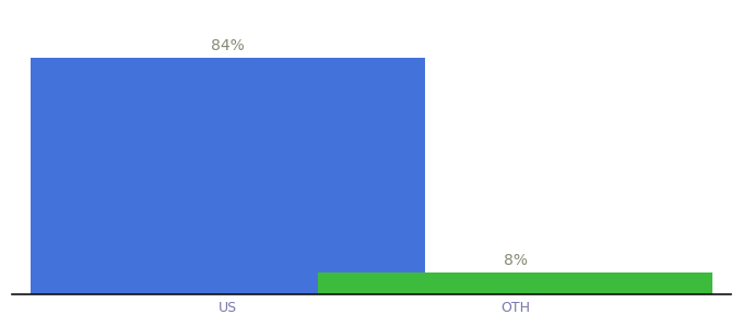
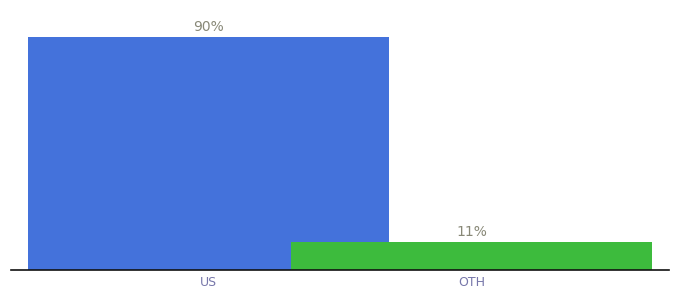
US: 84% -> 90%
OTH: 8% -> 11%
